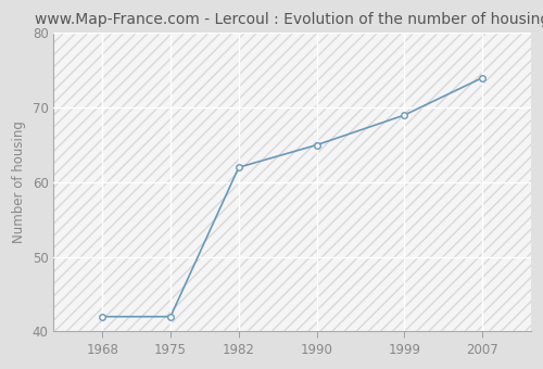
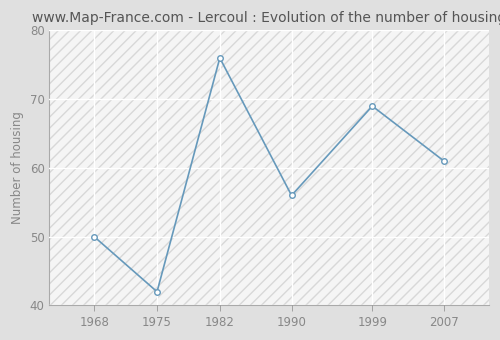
1968: 42 -> 50
1982: 62 -> 76
1990: 65 -> 56
2007: 74 -> 61
